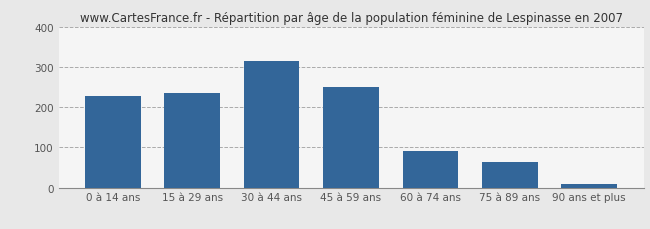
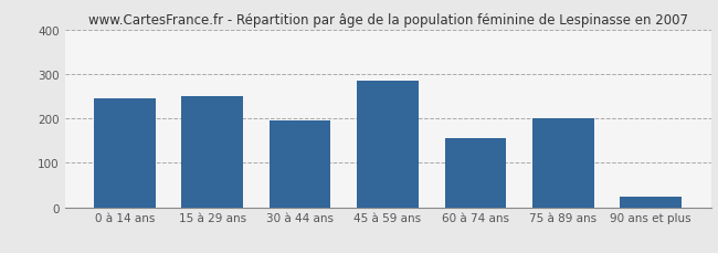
0 à 14 ans: 228 -> 245
15 à 29 ans: 235 -> 250
30 à 44 ans: 315 -> 195
45 à 59 ans: 250 -> 285
60 à 74 ans: 90 -> 155
75 à 89 ans: 63 -> 200
90 ans et plus: 8 -> 25
